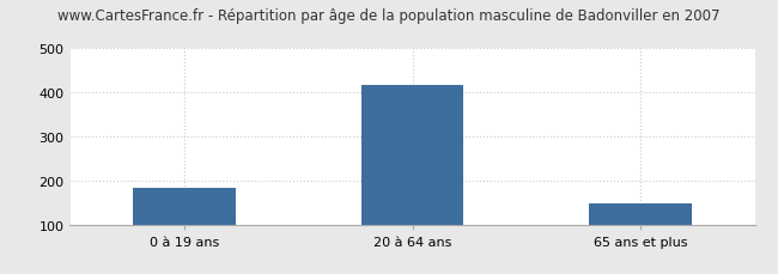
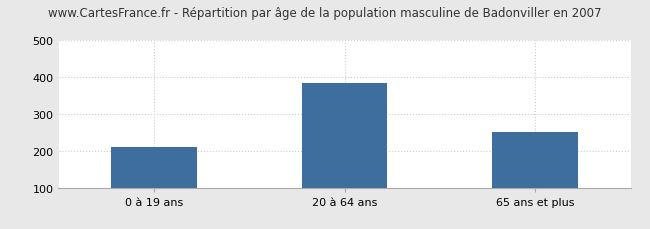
0 à 19 ans: 182 -> 210
20 à 64 ans: 418 -> 385
65 ans et plus: 148 -> 250
